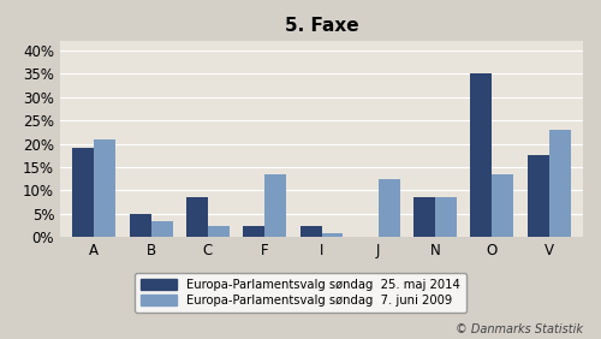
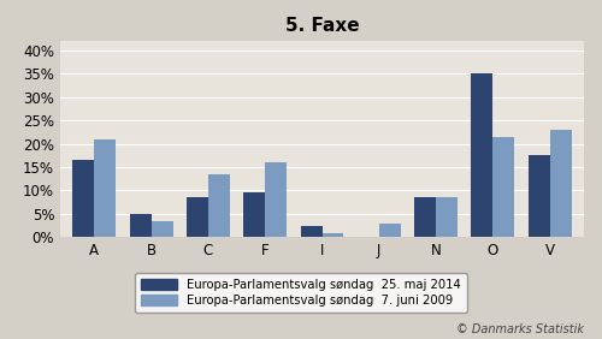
Europa-Parlamentsvalg søndag 25. maj 2014/A: 19.0% -> 16.5%
Europa-Parlamentsvalg søndag 7. juni 2009/C: 2.5% -> 13.5%
Europa-Parlamentsvalg søndag 25. maj 2014/F: 2.5% -> 9.5%
Europa-Parlamentsvalg søndag 7. juni 2009/F: 13.5% -> 16.0%
Europa-Parlamentsvalg søndag 7. juni 2009/J: 12.5% -> 3.0%
Europa-Parlamentsvalg søndag 7. juni 2009/O: 13.5% -> 21.5%
